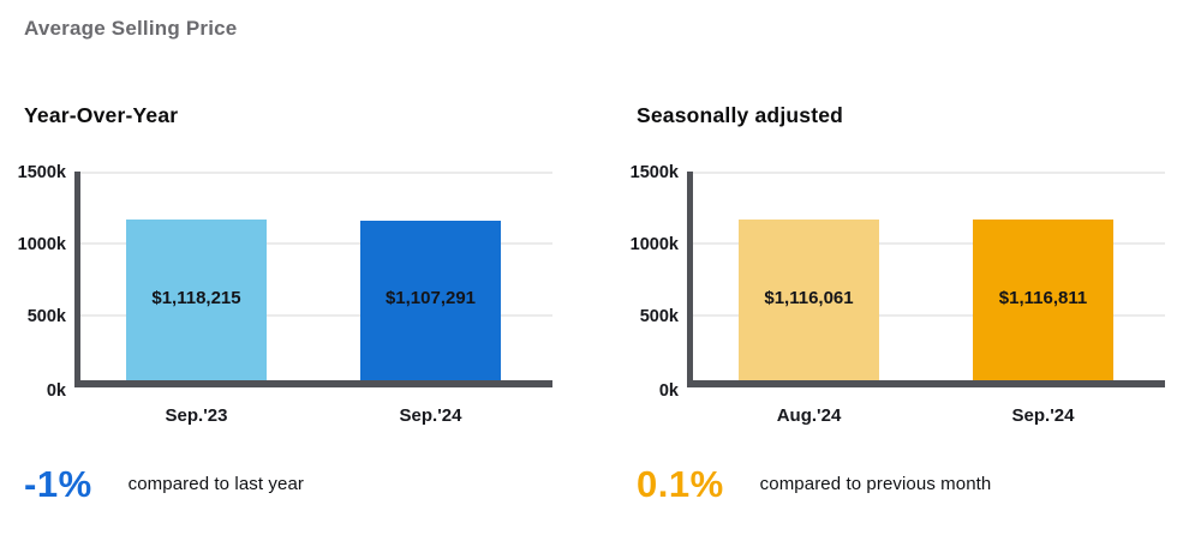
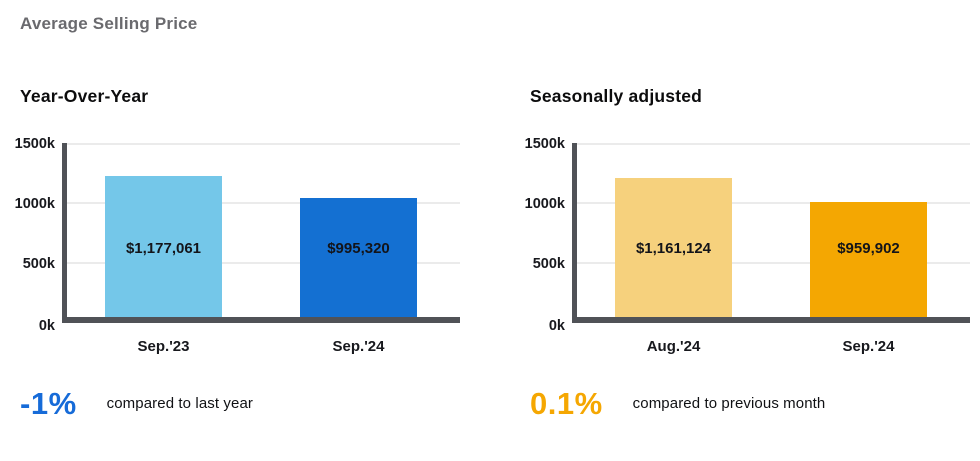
Year-Over-Year/Sep.'23: $1,118,215 -> $1,177,061
Year-Over-Year/Sep.'24: $1,107,291 -> $995,320
Seasonally adjusted/Aug.'24: $1,116,061 -> $1,161,124
Seasonally adjusted/Sep.'24: $1,116,811 -> $959,902
